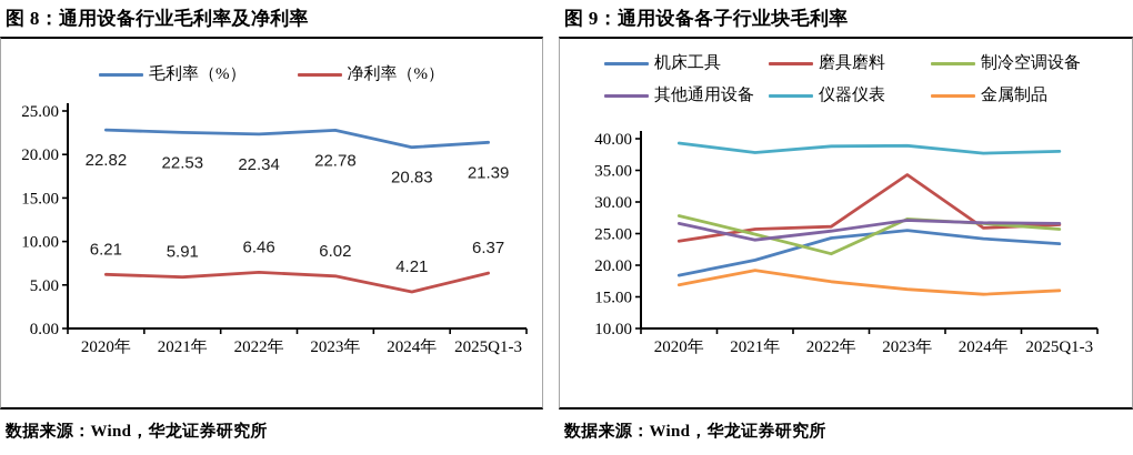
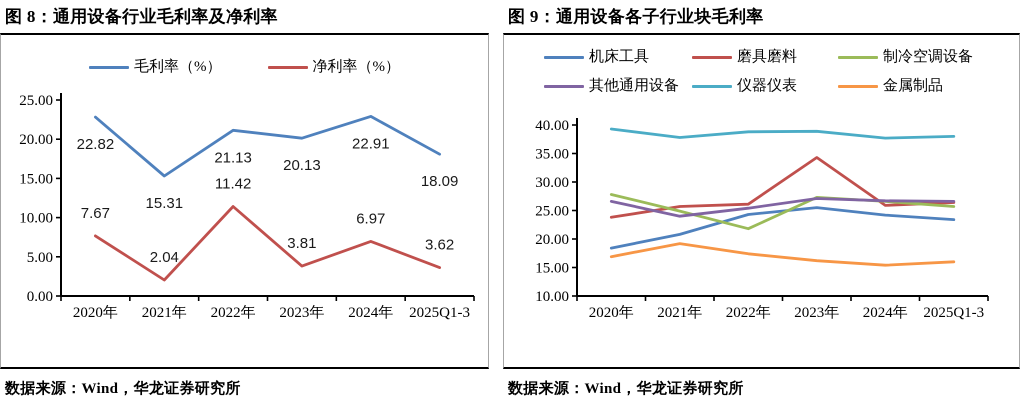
图 8：通用设备行业毛利率及净利率/净利率（%）/2020年: 6.21 -> 7.67
图 8：通用设备行业毛利率及净利率/毛利率（%）/2021年: 22.53 -> 15.31
图 8：通用设备行业毛利率及净利率/净利率（%）/2021年: 5.91 -> 2.04
图 8：通用设备行业毛利率及净利率/毛利率（%）/2022年: 22.34 -> 21.13
图 8：通用设备行业毛利率及净利率/净利率（%）/2022年: 6.46 -> 11.42
图 8：通用设备行业毛利率及净利率/毛利率（%）/2023年: 22.78 -> 20.13
图 8：通用设备行业毛利率及净利率/净利率（%）/2023年: 6.02 -> 3.81
图 8：通用设备行业毛利率及净利率/毛利率（%）/2024年: 20.83 -> 22.91
图 8：通用设备行业毛利率及净利率/净利率（%）/2024年: 4.21 -> 6.97
图 8：通用设备行业毛利率及净利率/毛利率（%）/2025Q1-3: 21.39 -> 18.09
图 8：通用设备行业毛利率及净利率/净利率（%）/2025Q1-3: 6.37 -> 3.62
